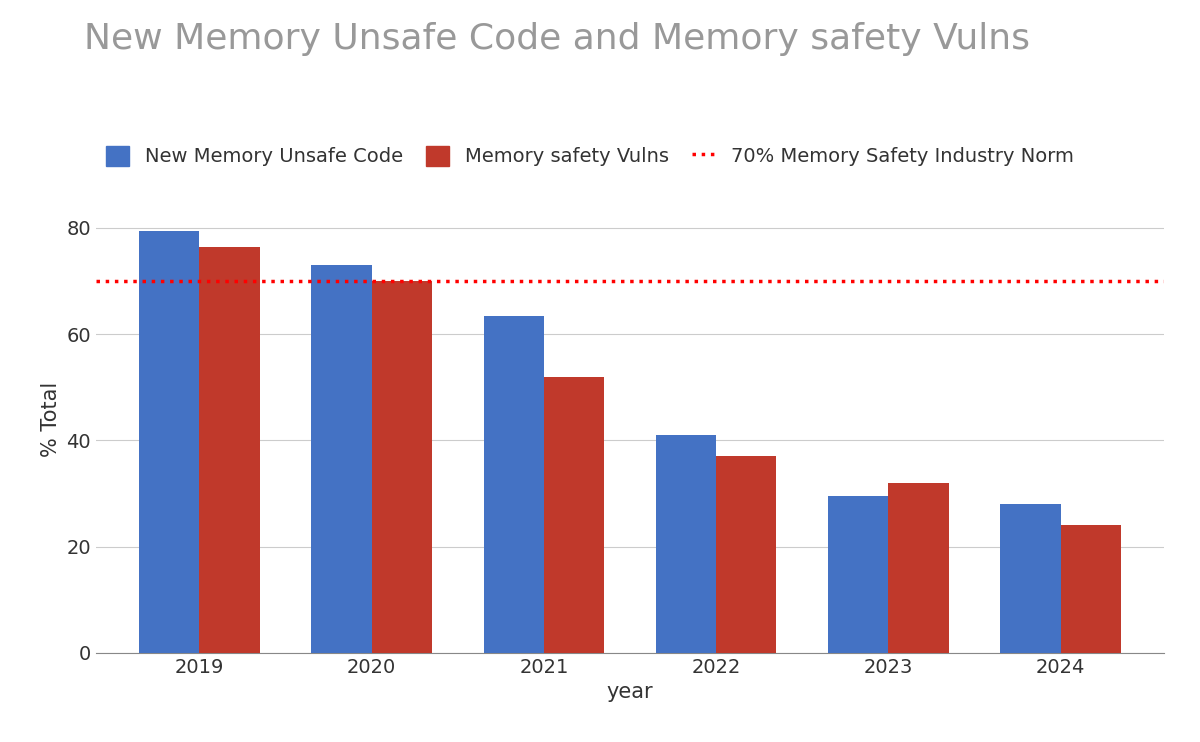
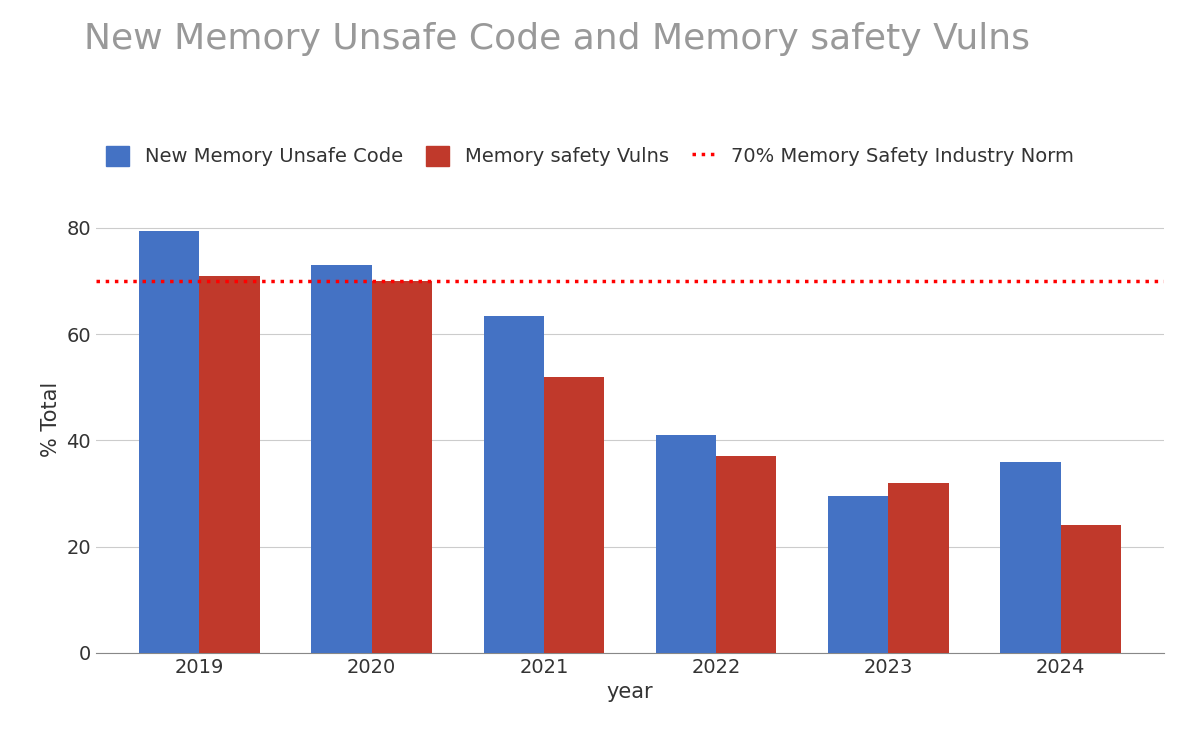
Memory safety Vulns/2019: 76.5 -> 71.0
New Memory Unsafe Code/2024: 28.0 -> 36.0
